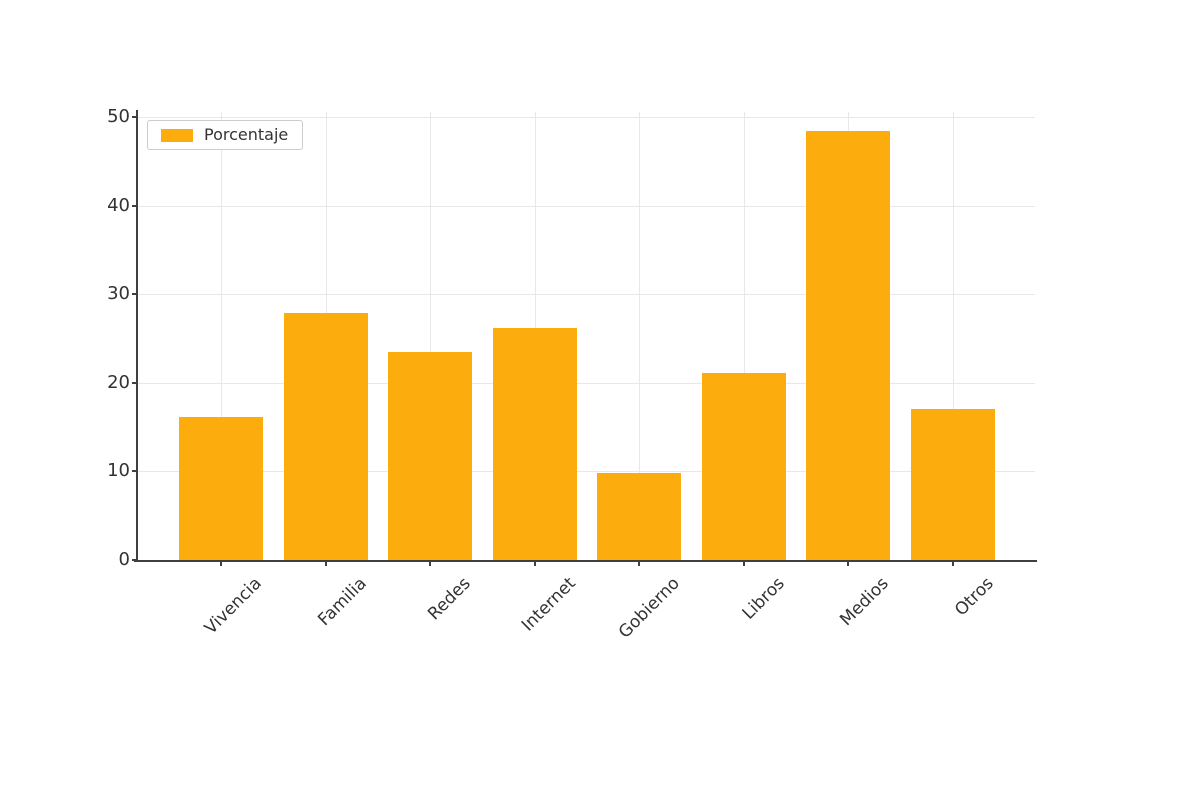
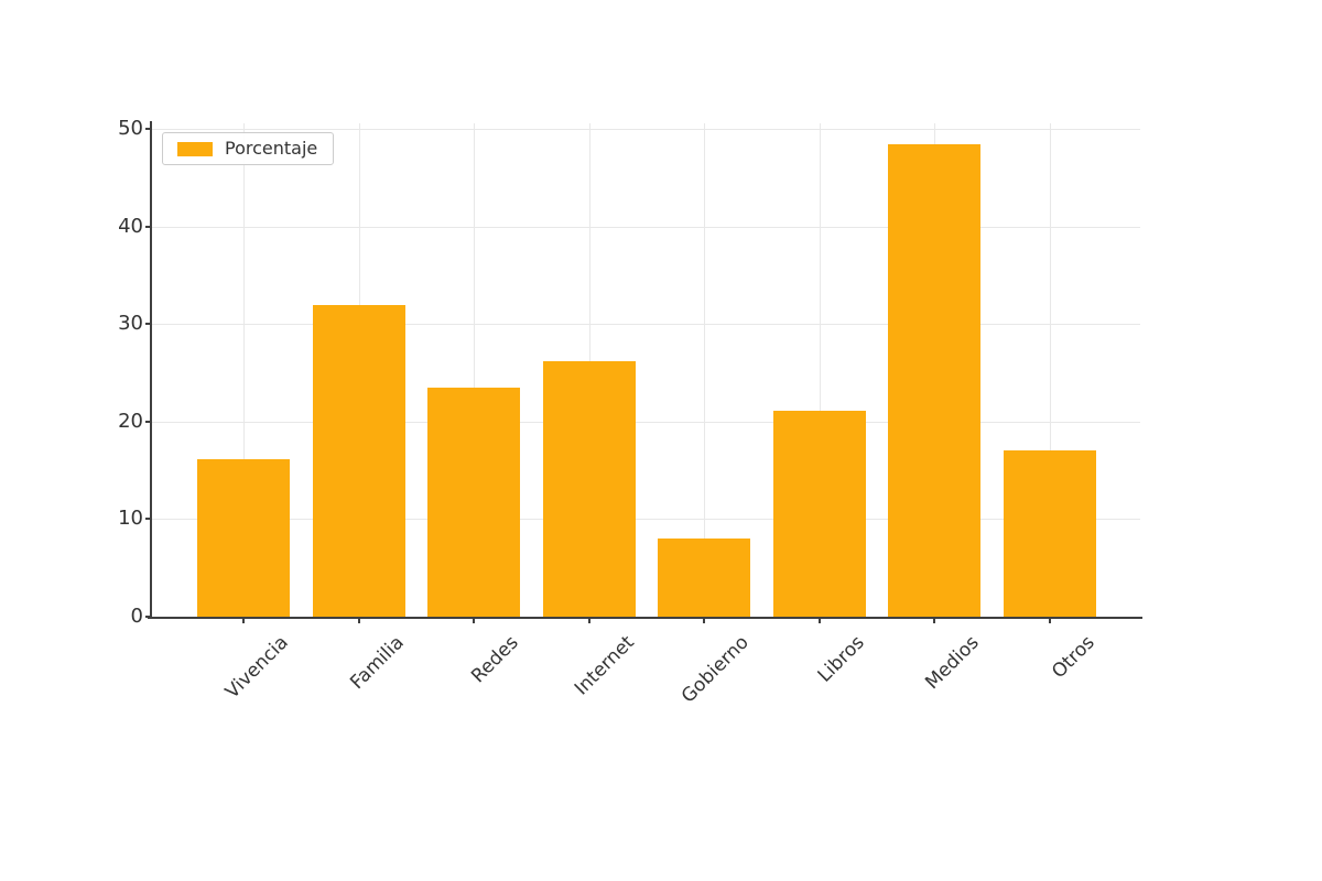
Familia: 28 -> 32
Gobierno: 10 -> 8
